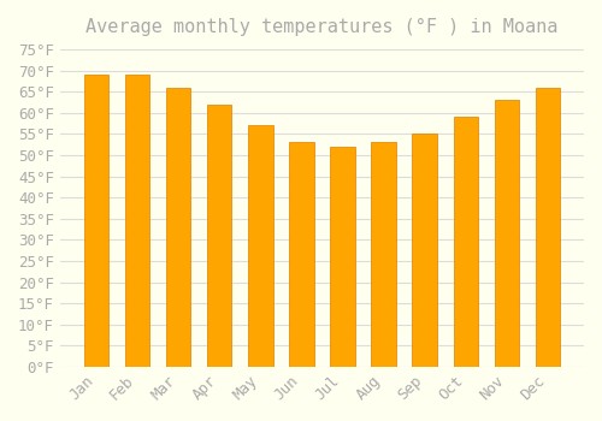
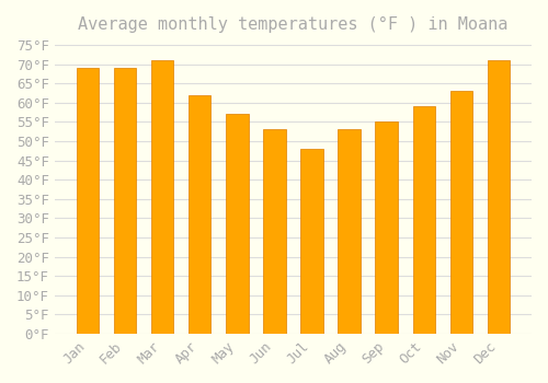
Mar: 66°F -> 71°F
Jul: 52°F -> 48°F
Dec: 66°F -> 71°F
